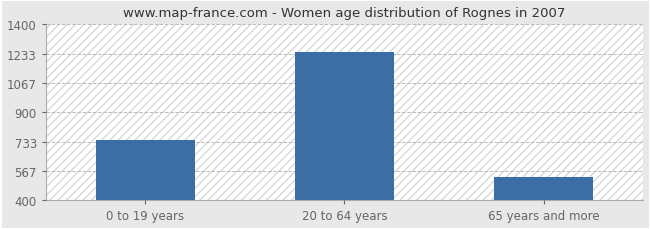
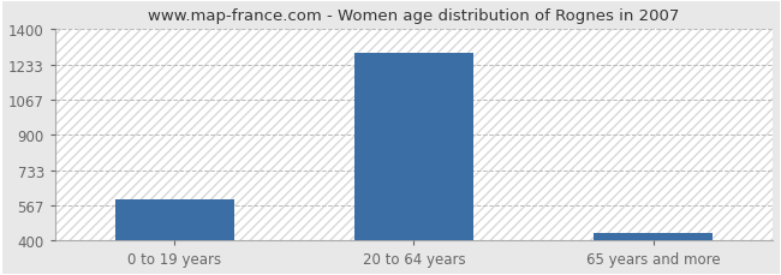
0 to 19 years: 740 -> 590
20 to 64 years: 1240 -> 1290
65 years and more: 530 -> 430
